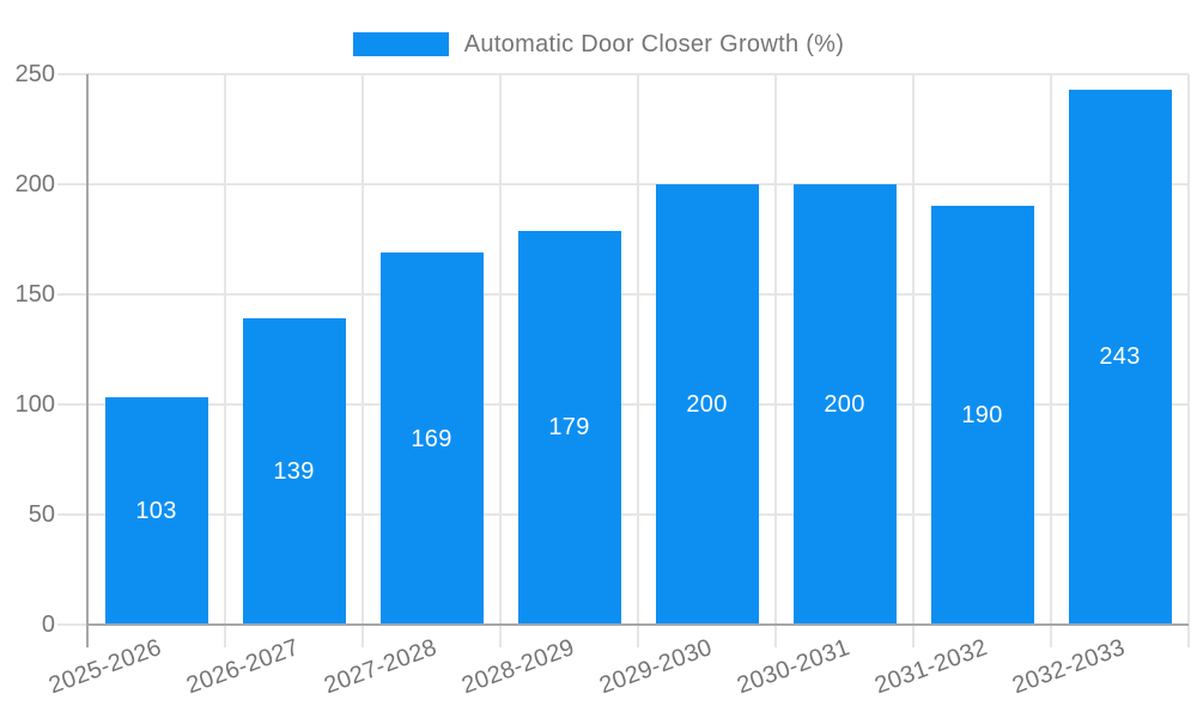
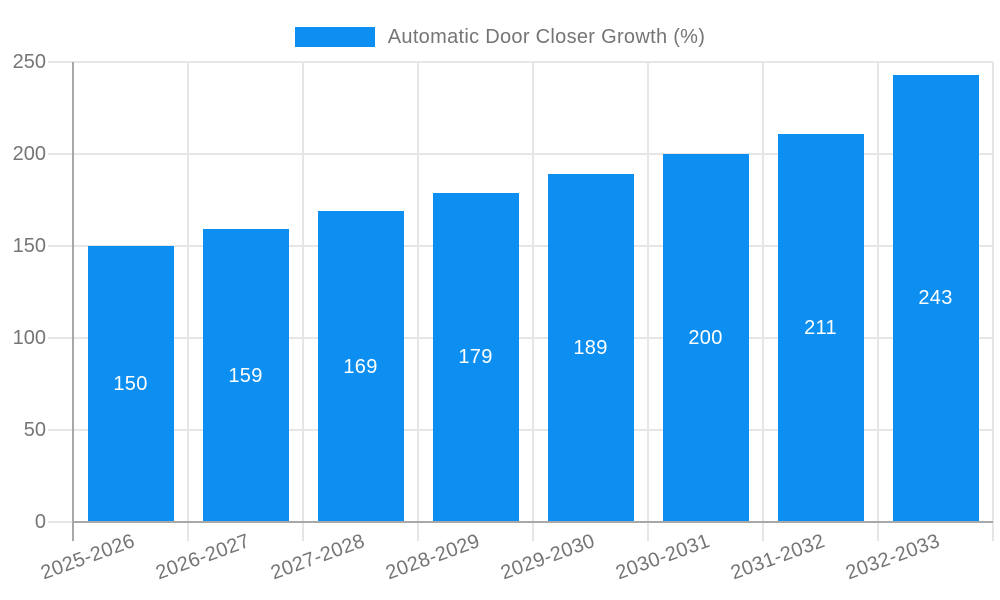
2025-2026: 103 -> 150
2026-2027: 139 -> 159
2029-2030: 200 -> 189
2031-2032: 190 -> 211
